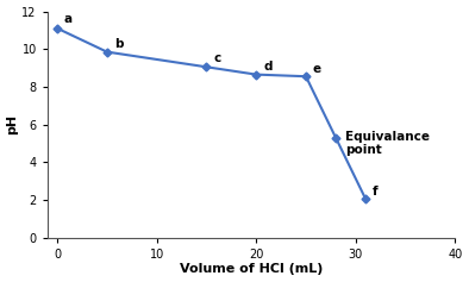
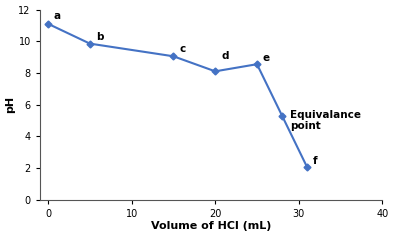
20: 8.7 -> 8.1
